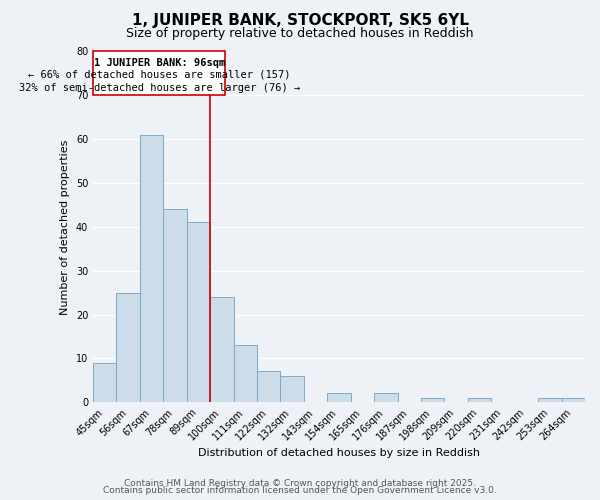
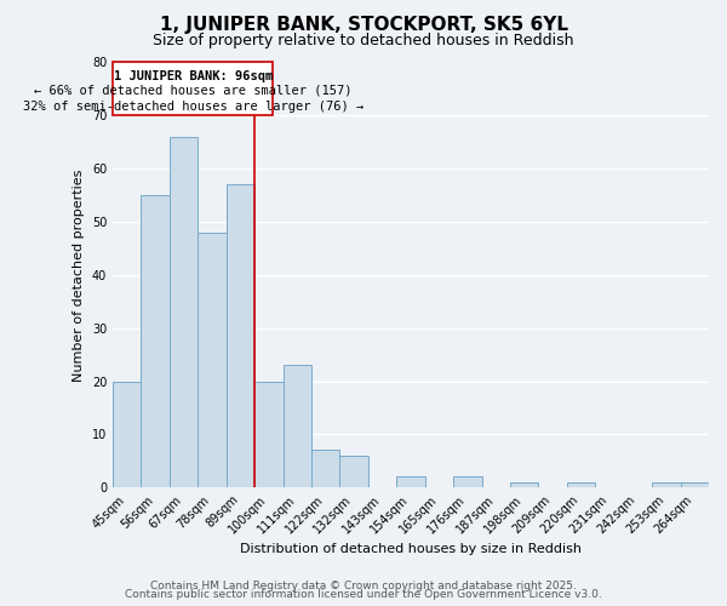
45sqm: 9 -> 20
56sqm: 25 -> 55
67sqm: 61 -> 66
78sqm: 44 -> 48
89sqm: 41 -> 57
100sqm: 24 -> 20
111sqm: 13 -> 23
